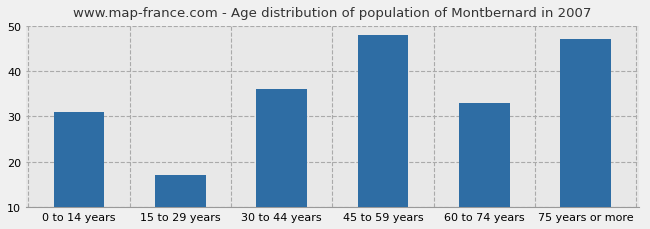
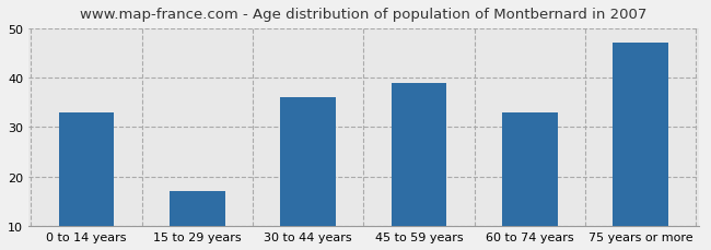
0 to 14 years: 31 -> 33
45 to 59 years: 48 -> 39
